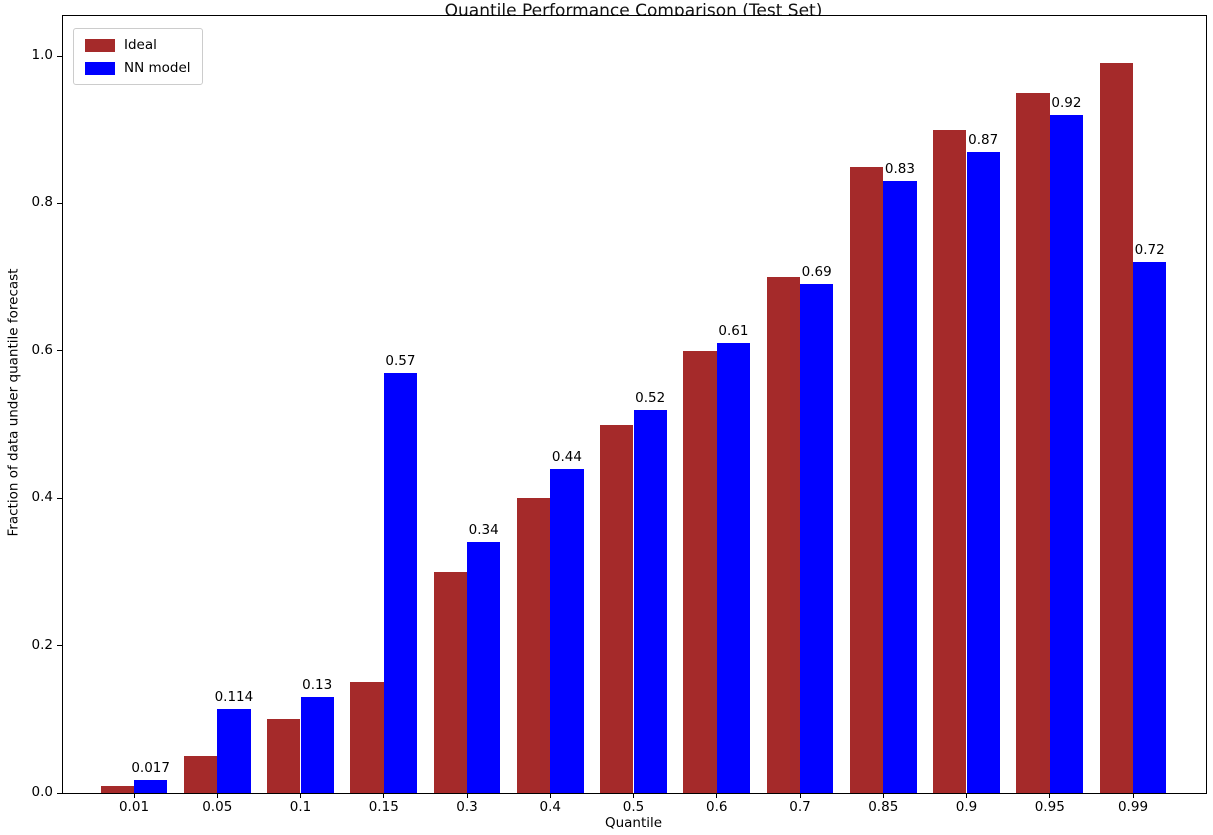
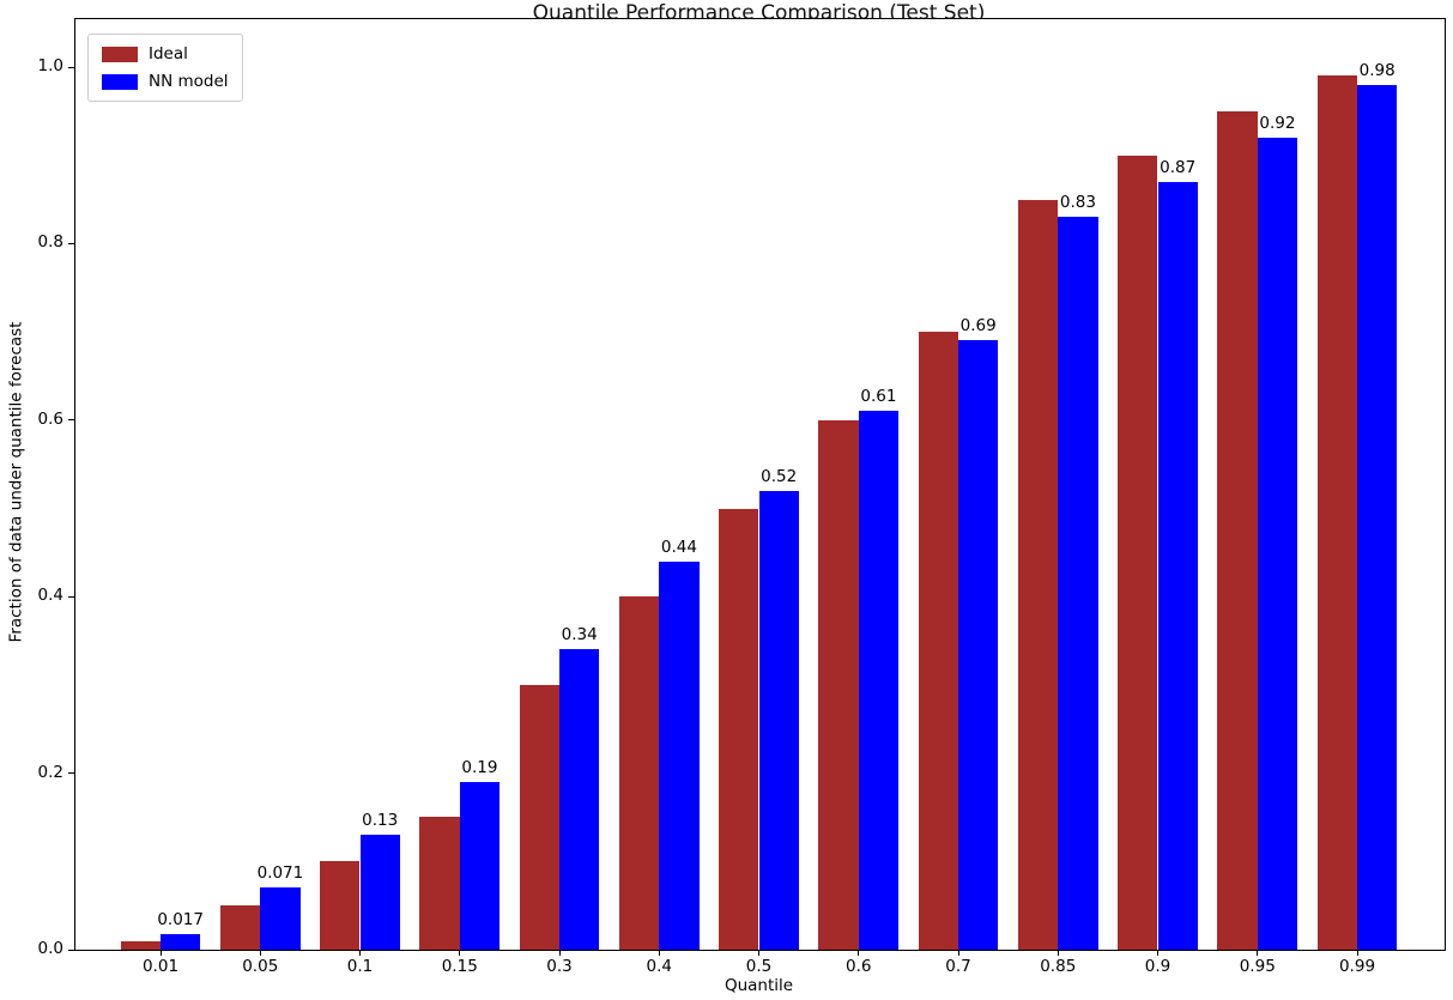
NN model/0.05: 0.114 -> 0.071
NN model/0.15: 0.57 -> 0.19
NN model/0.99: 0.72 -> 0.98
